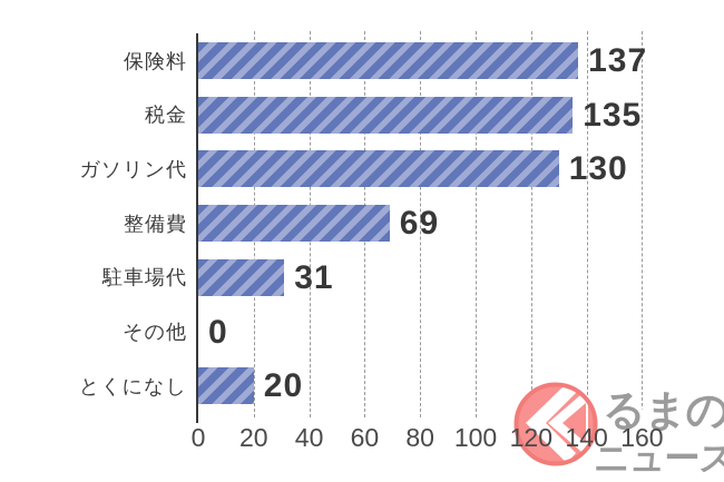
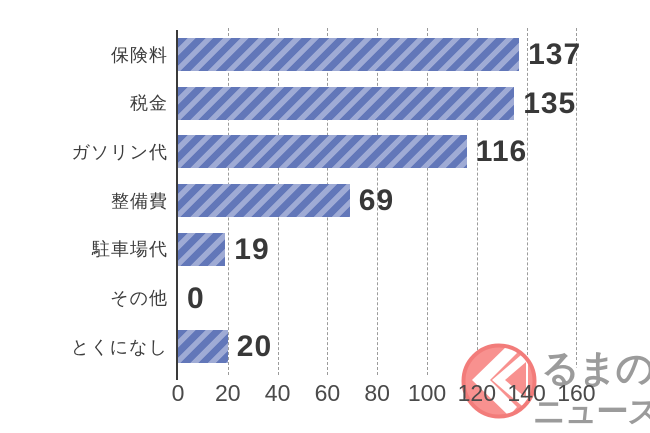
ガソリン代: 130 -> 116
駐車場代: 31 -> 19
